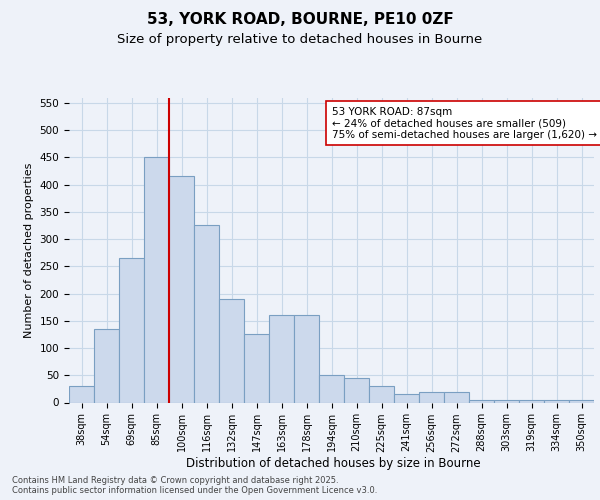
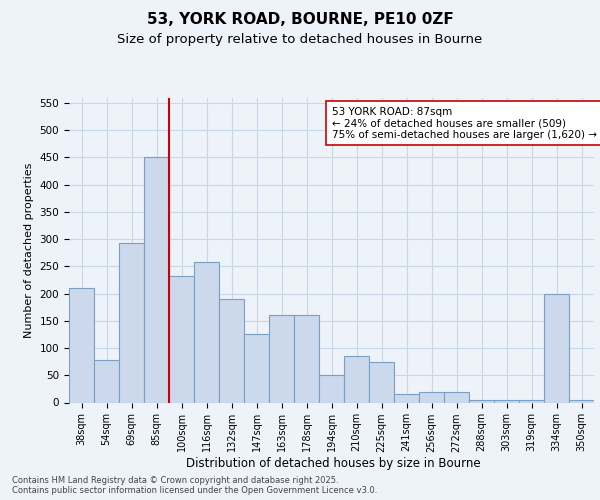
38sqm: 30 -> 210
54sqm: 135 -> 78
69sqm: 265 -> 292
100sqm: 415 -> 232
116sqm: 325 -> 258
210sqm: 45 -> 86
225sqm: 30 -> 74
334sqm: 5 -> 200
